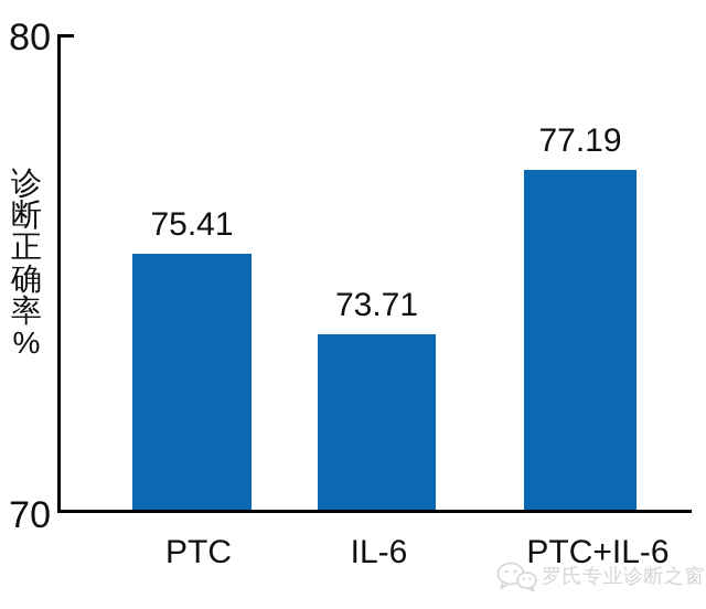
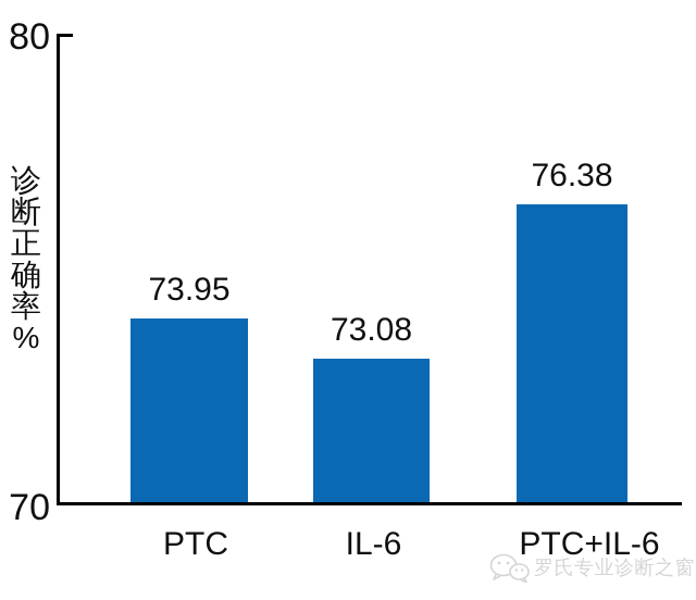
PTC: 75.41 -> 73.95
IL-6: 73.71 -> 73.08
PTC+IL-6: 77.19 -> 76.38
